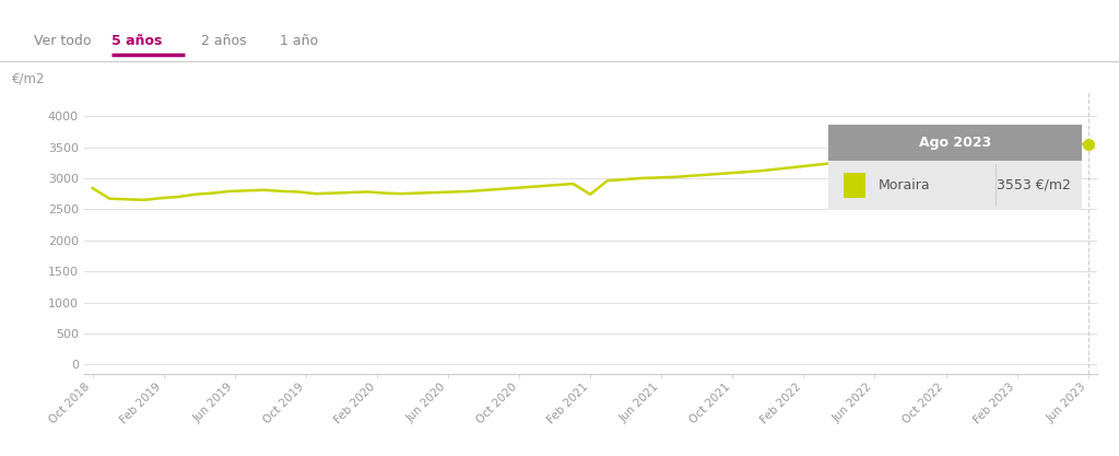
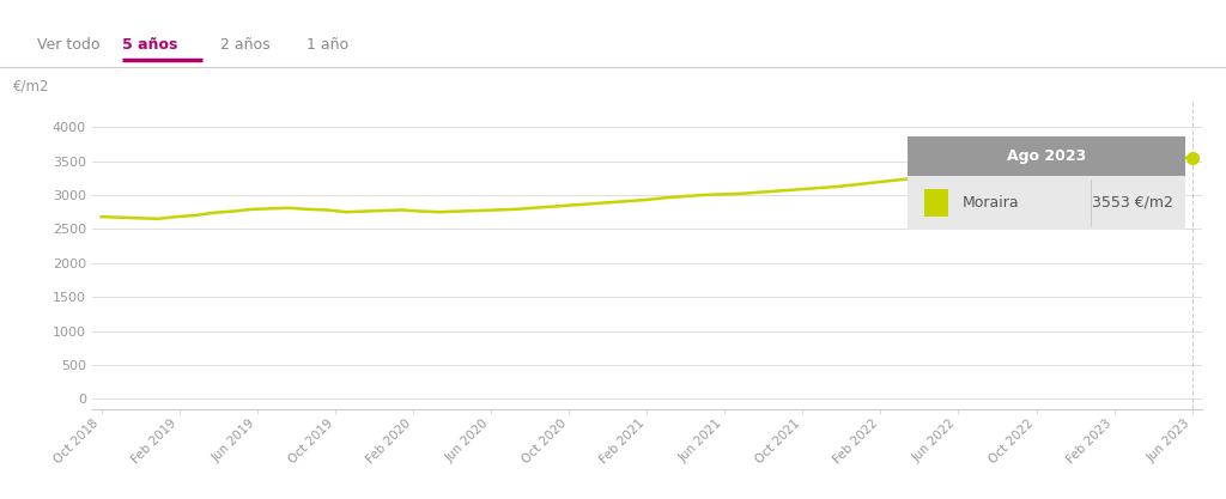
Oct 2018: 2840 -> 2680
Feb 2021: 2740 -> 2930
